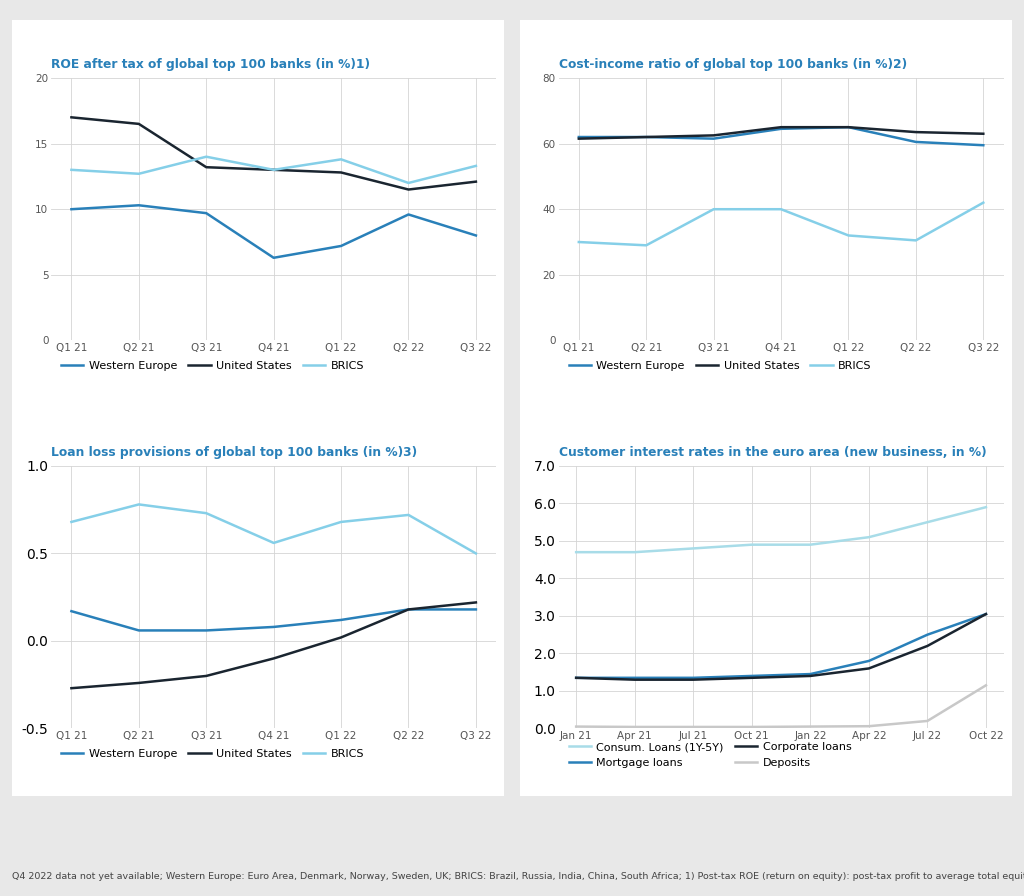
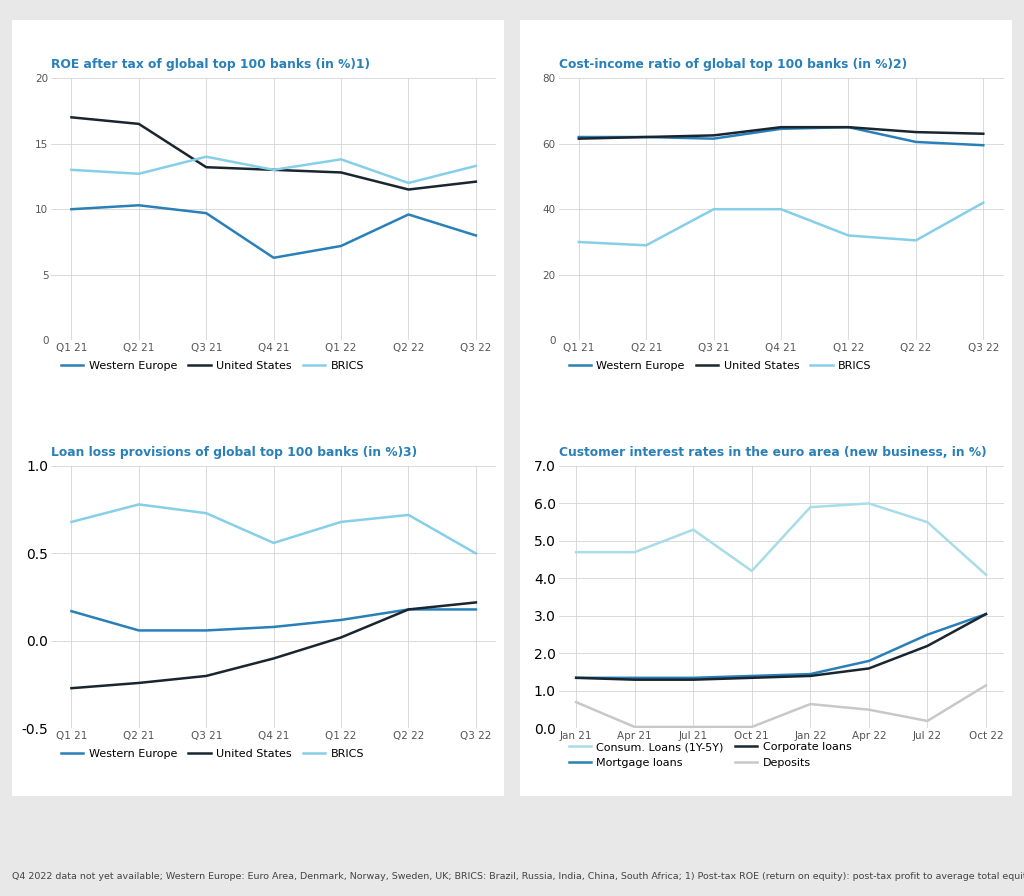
Deposits/Jan 21: 0.05 -> 0.70
Consum. Loans (1Y-5Y)/Jul 21: 4.8 -> 5.3
Consum. Loans (1Y-5Y)/Oct 21: 4.9 -> 4.2
Consum. Loans (1Y-5Y)/Jan 22: 4.9 -> 5.9
Deposits/Jan 22: 0.05 -> 0.65
Consum. Loans (1Y-5Y)/Apr 22: 5.1 -> 6.0
Deposits/Apr 22: 0.06 -> 0.50
Consum. Loans (1Y-5Y)/Oct 22: 5.9 -> 4.1
